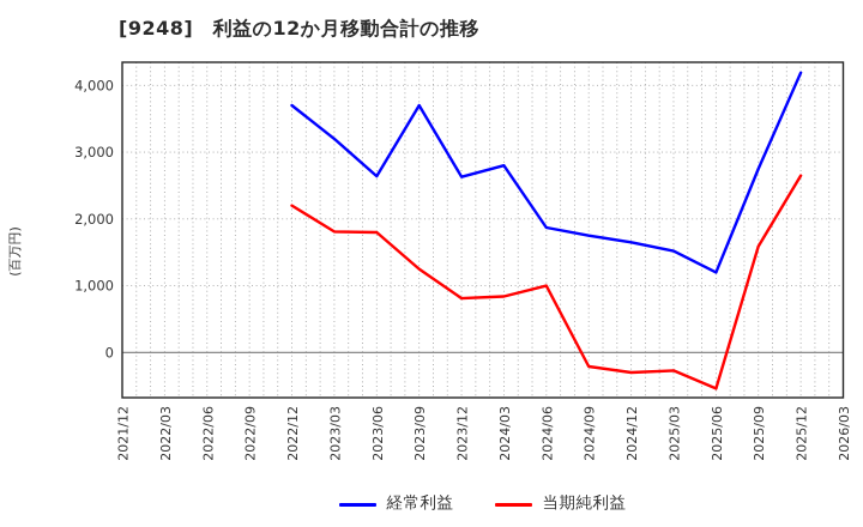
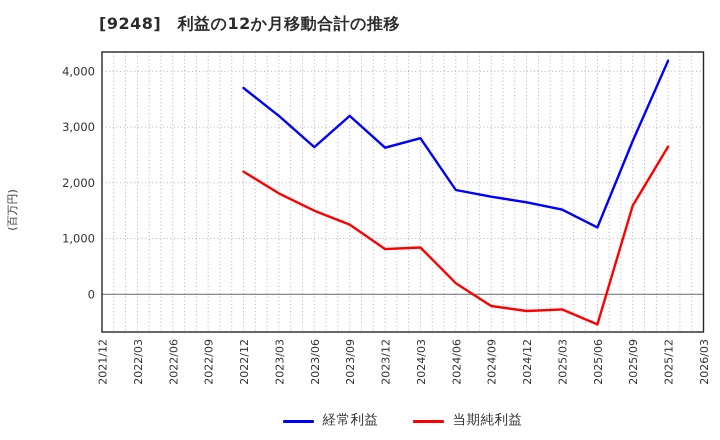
当期純利益/2023/06: 1800 -> 1500
経常利益/2023/09: 3700 -> 3200
当期純利益/2024/06: 1000 -> 200
